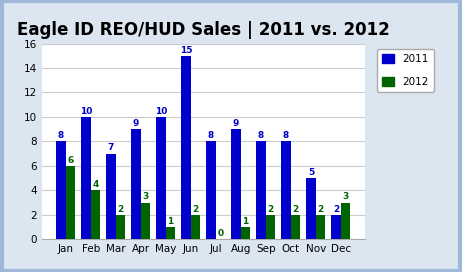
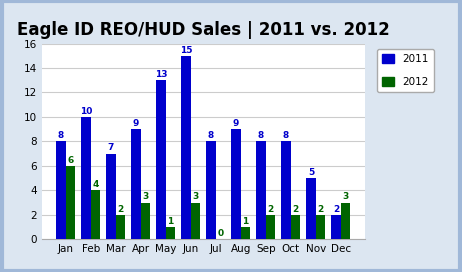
2011/May: 10 -> 13
2012/Jun: 2 -> 3
